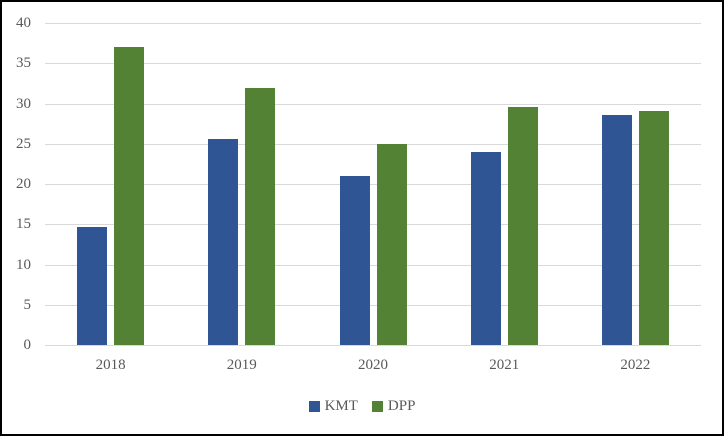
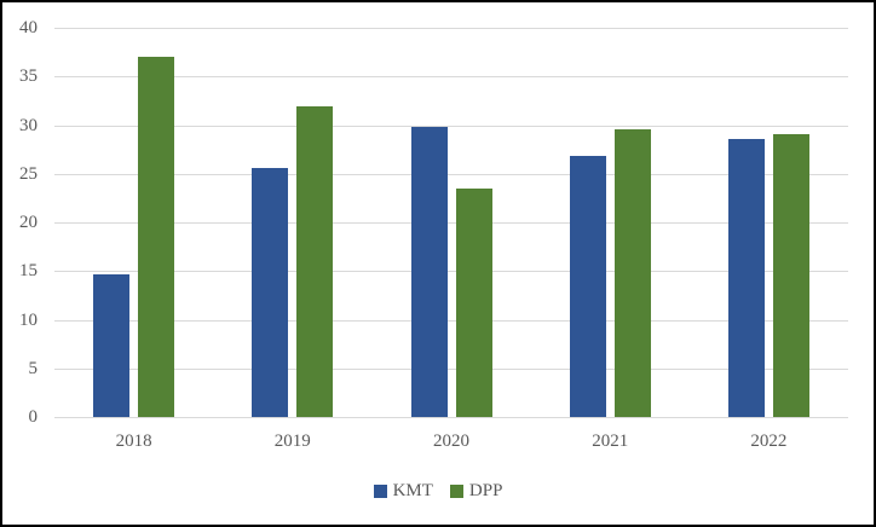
KMT/2020: 21 -> 30
DPP/2020: 25 -> 24
KMT/2021: 24 -> 27
